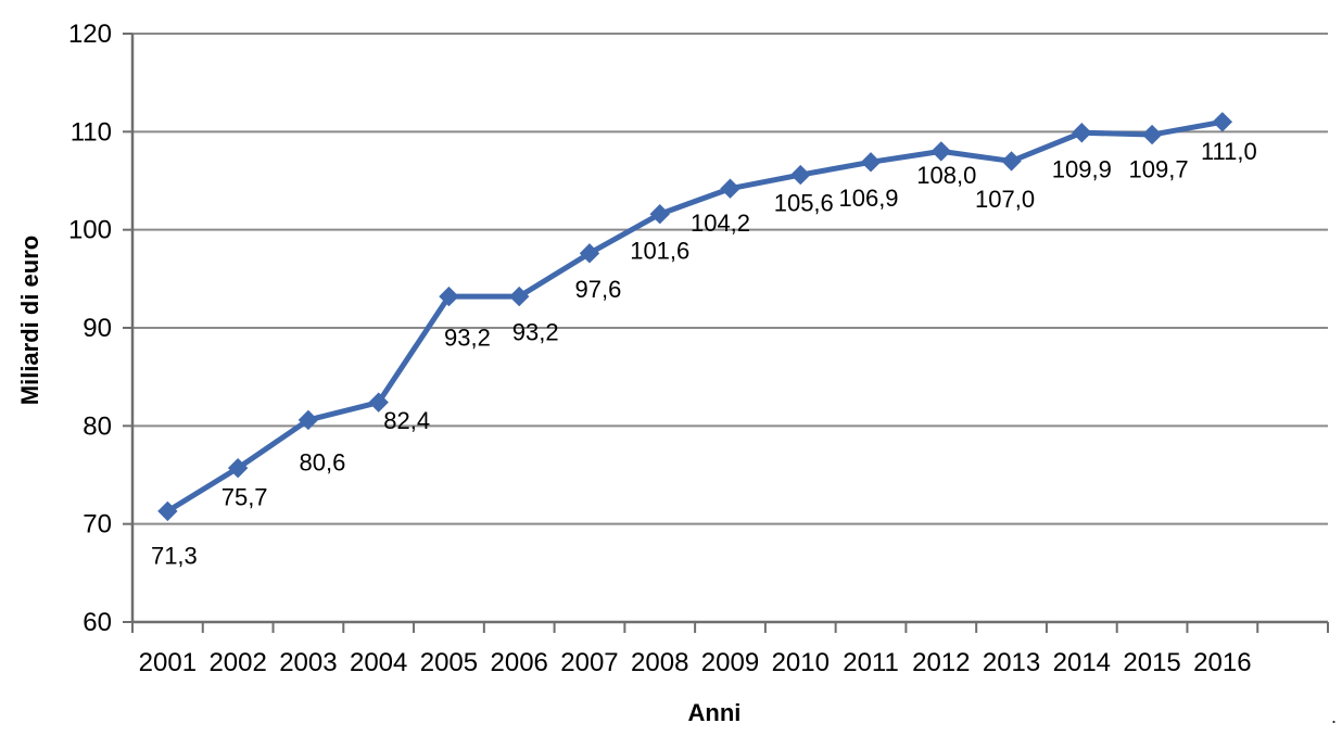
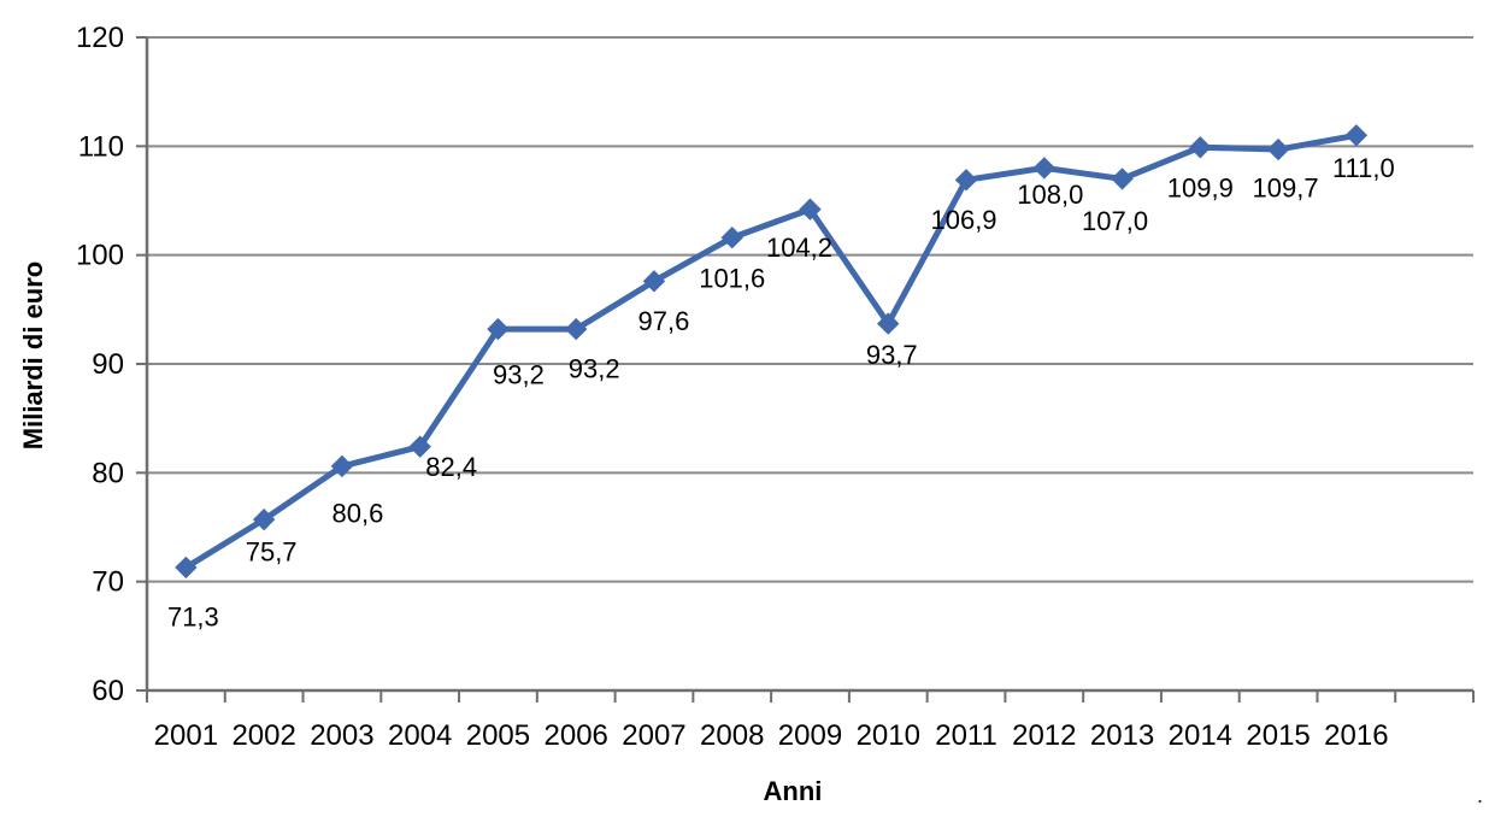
2010: 105,6 -> 93,7
